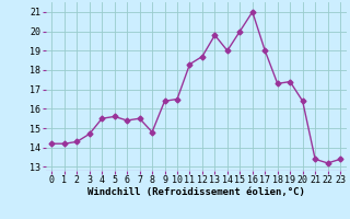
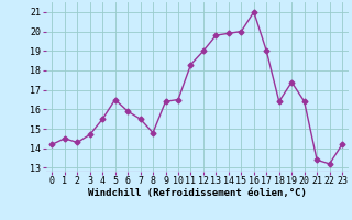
1: 14.2 -> 14.5
5: 15.6 -> 16.5
6: 15.4 -> 15.9
12: 18.7 -> 19.0
14: 19.0 -> 19.9
18: 17.3 -> 16.4
23: 13.4 -> 14.2
